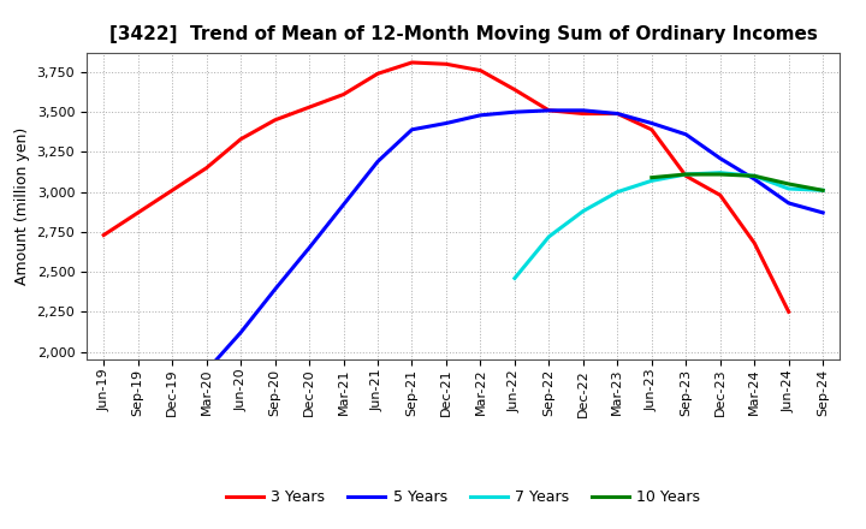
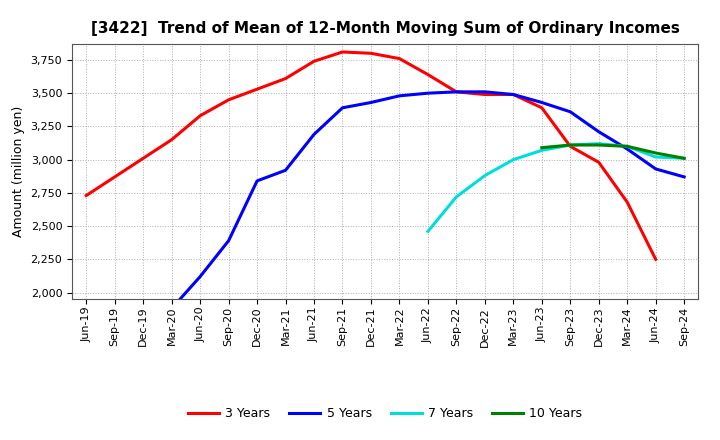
5 Years/Dec-20: 2,650 -> 2,840
